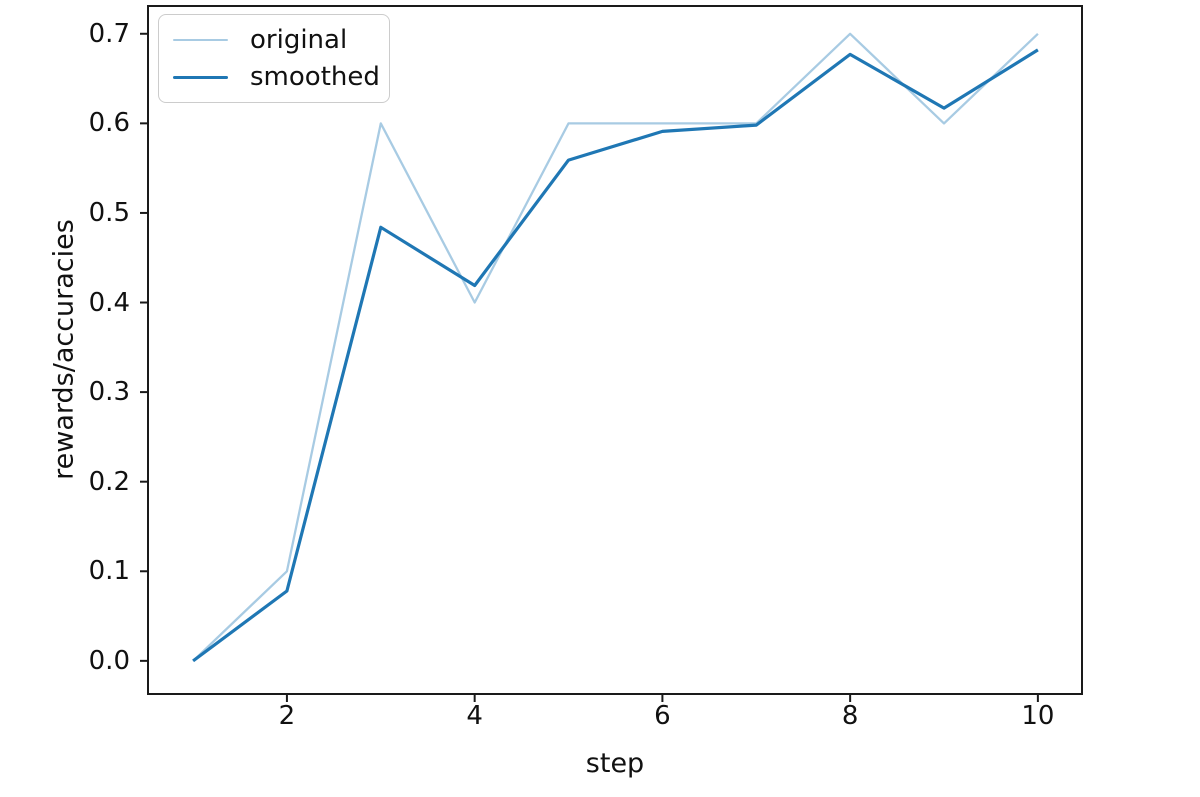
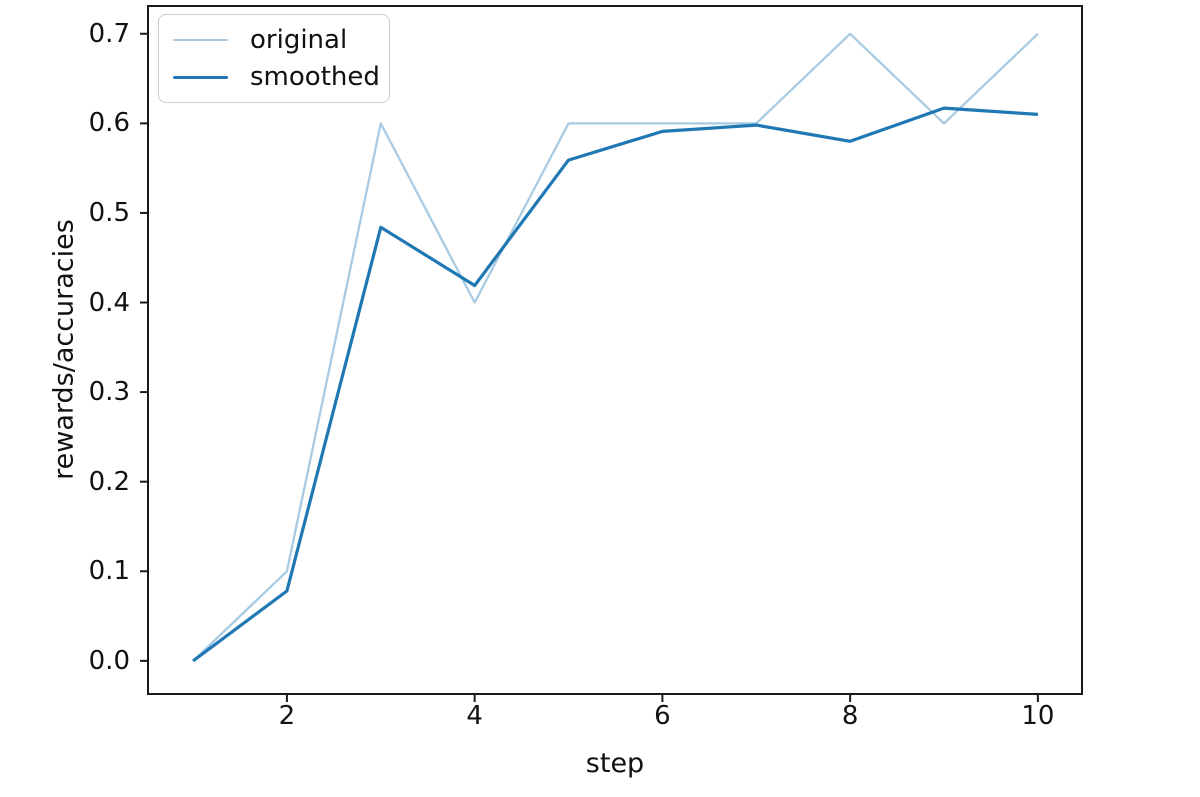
smoothed/8: 0.68 -> 0.58
smoothed/10: 0.68 -> 0.61
